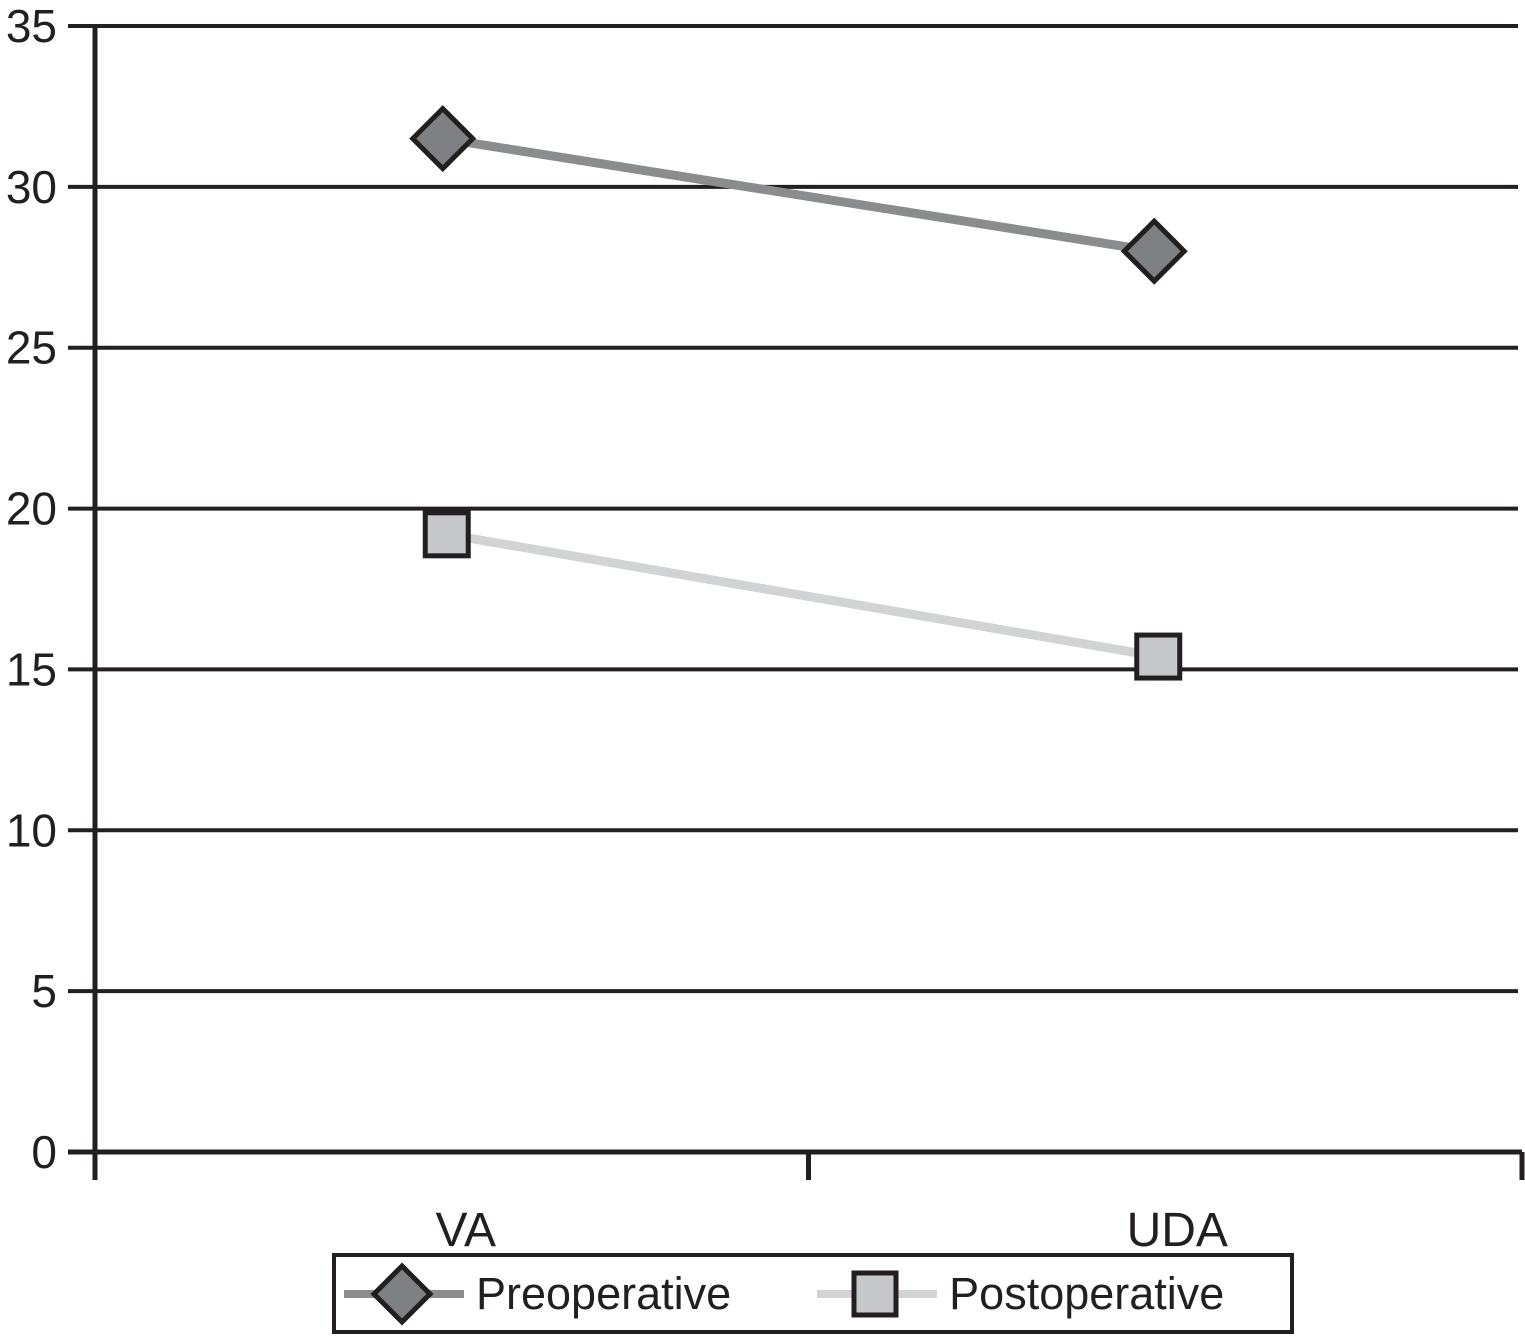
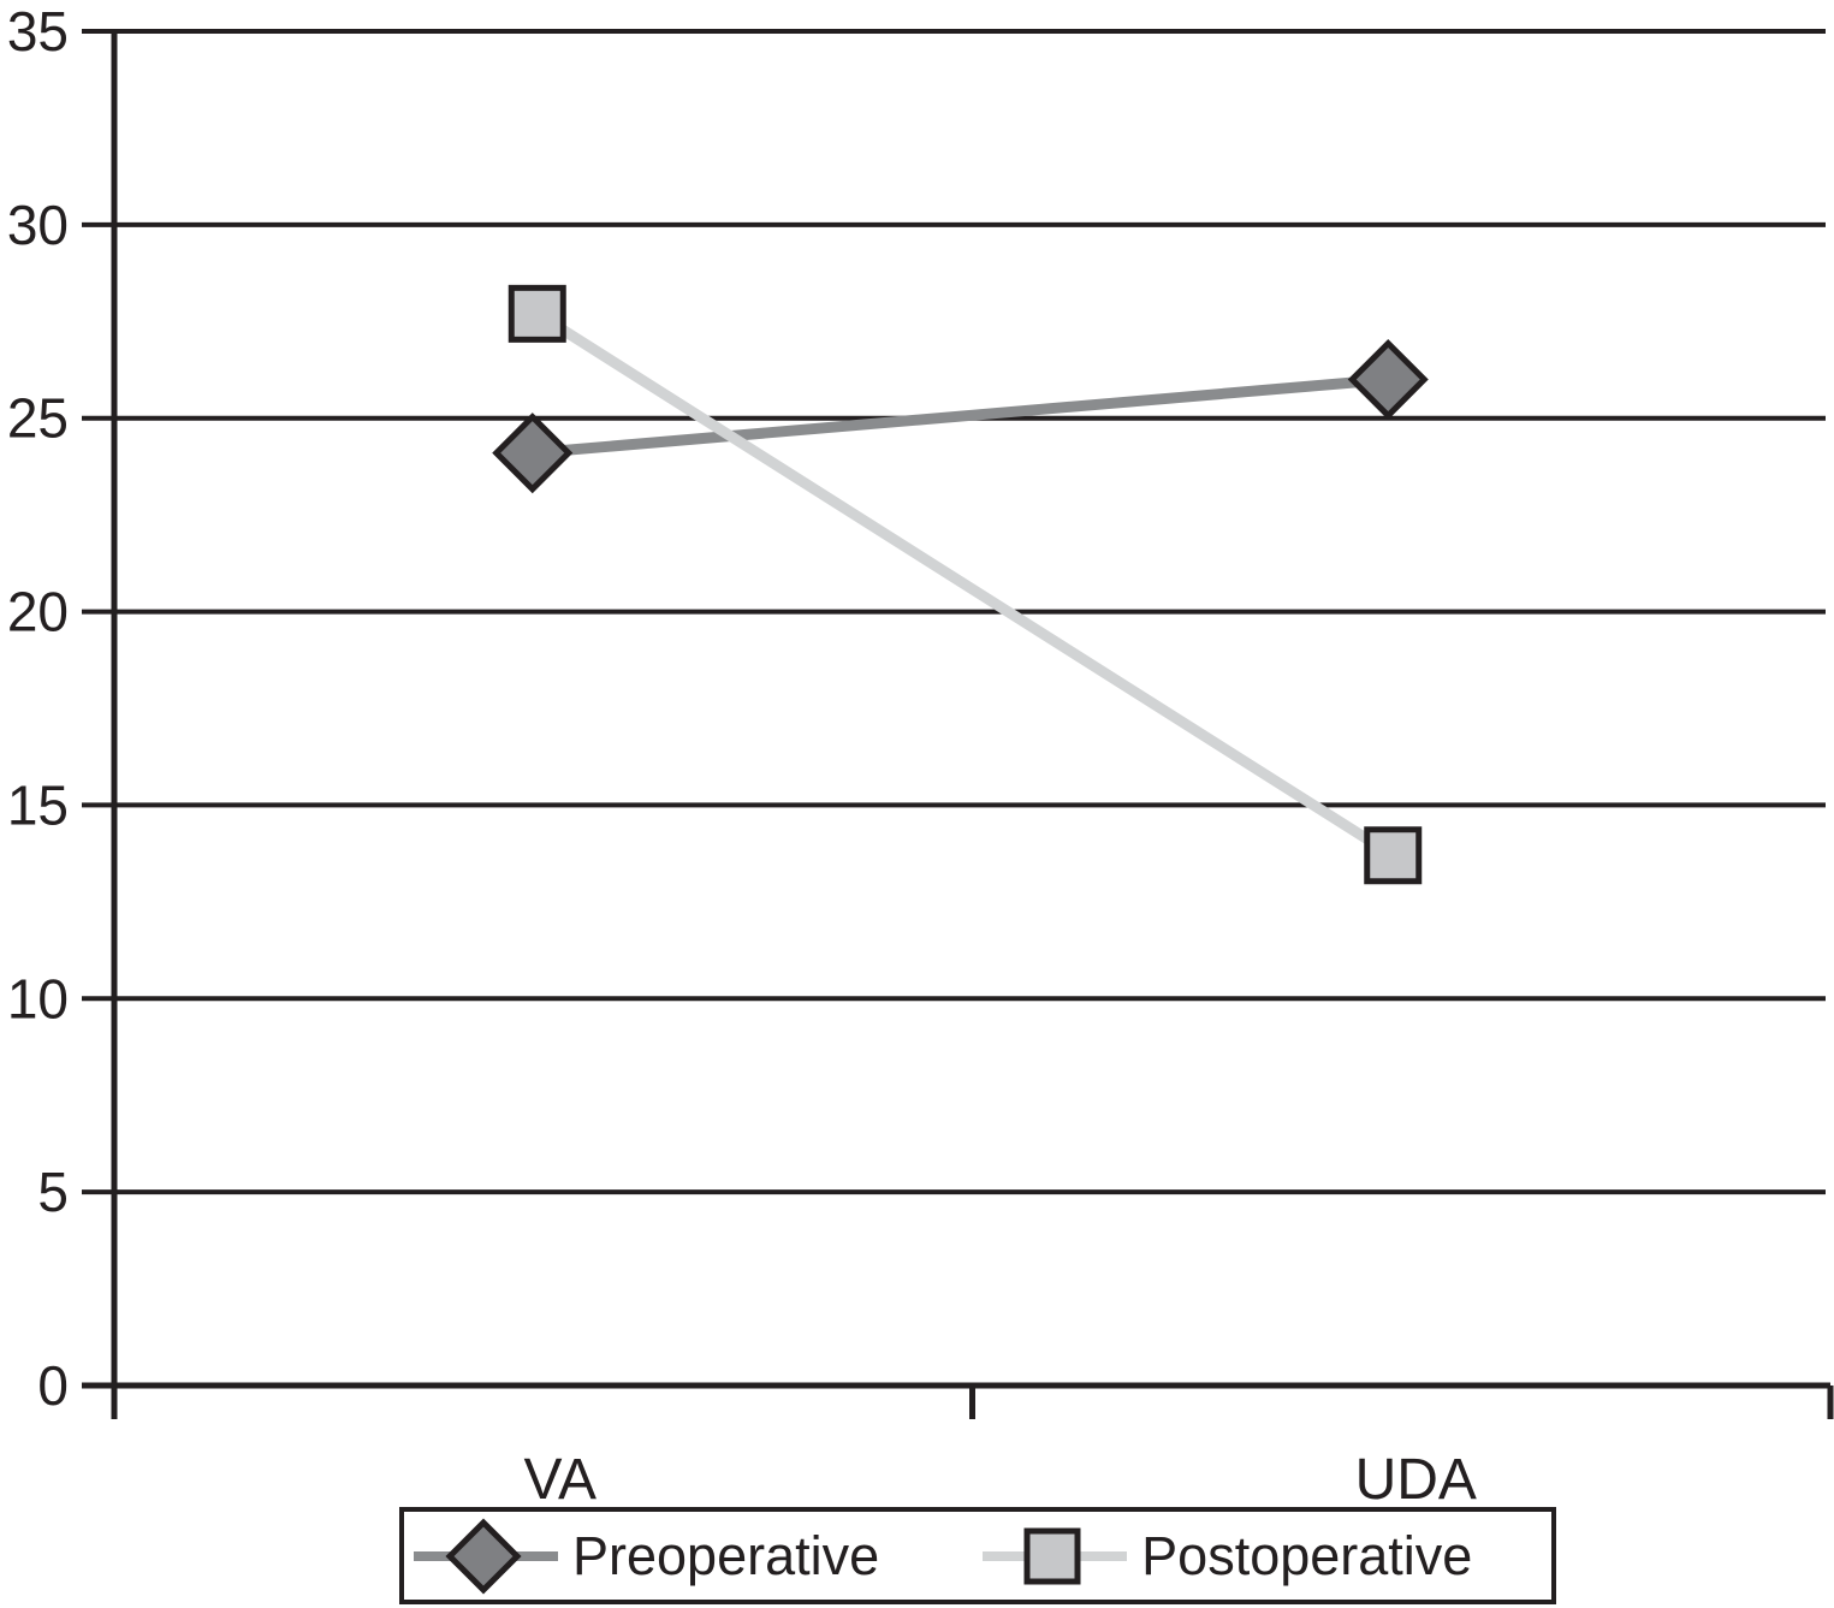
Preoperative/VA: 31.5 -> 24.1
Postoperative/VA: 19.2 -> 27.7
Preoperative/UDA: 28.0 -> 26.0
Postoperative/UDA: 15.4 -> 13.7
